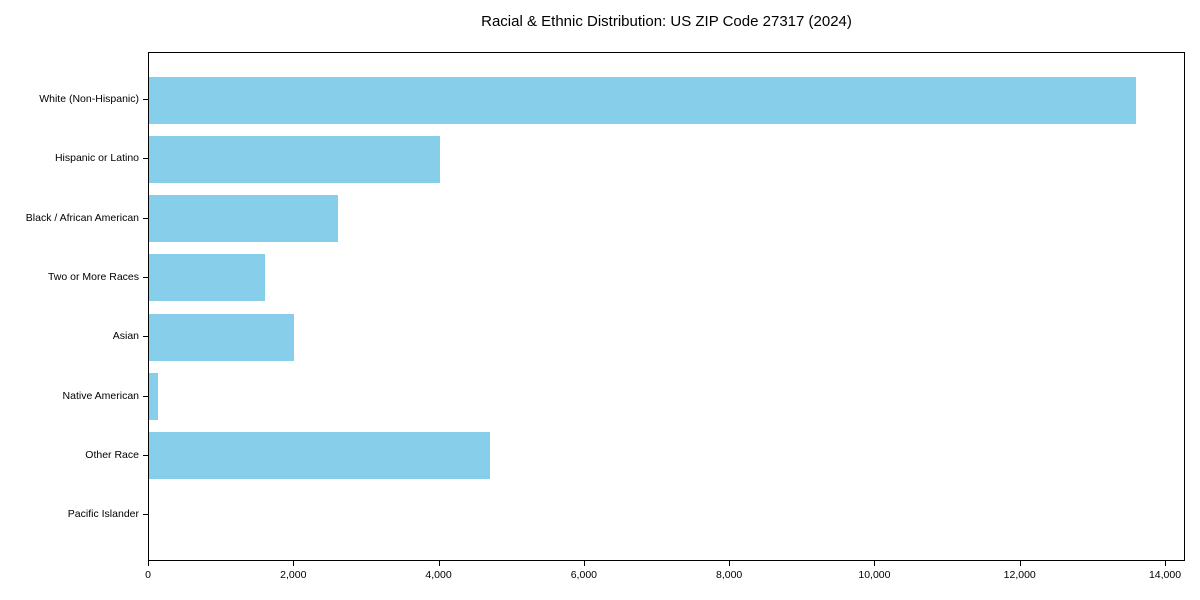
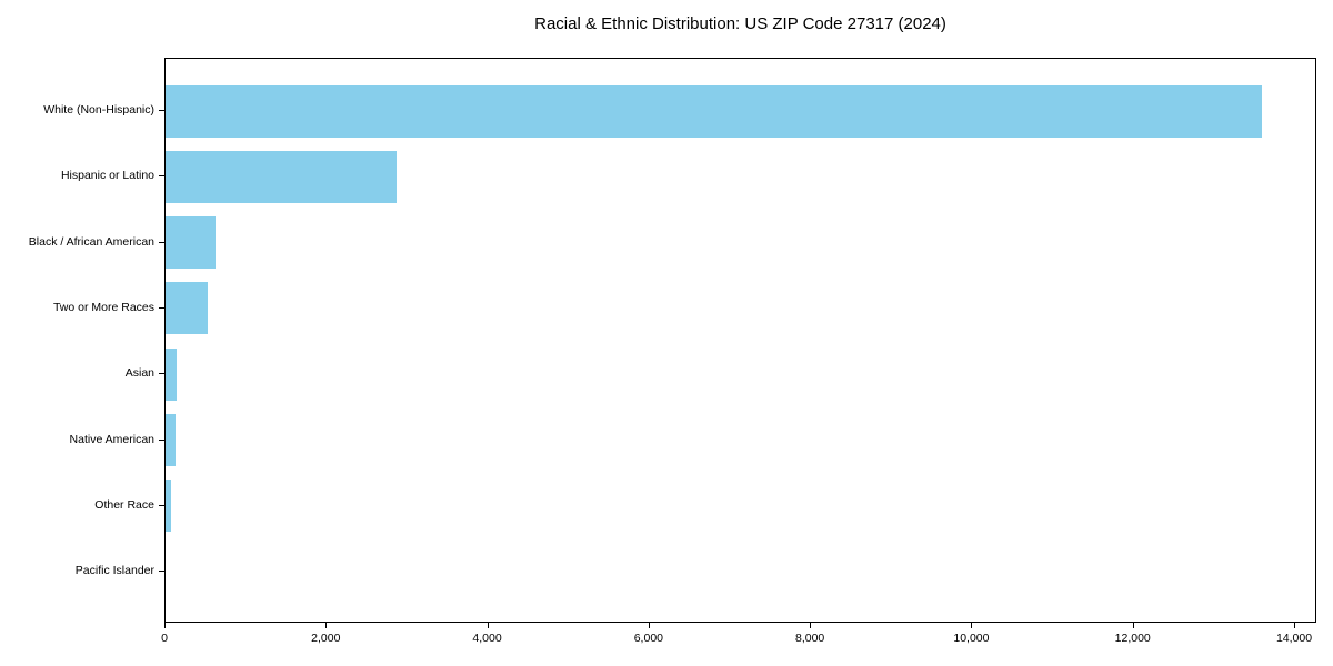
Hispanic or Latino: 4000 -> 2900
Black / African American: 2600 -> 600
Two or More Races: 1600 -> 500
Asian: 2000 -> 100
Other Race: 4700 -> 100
